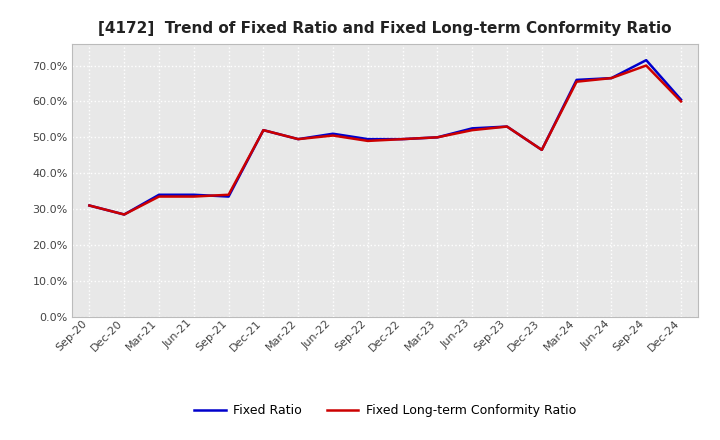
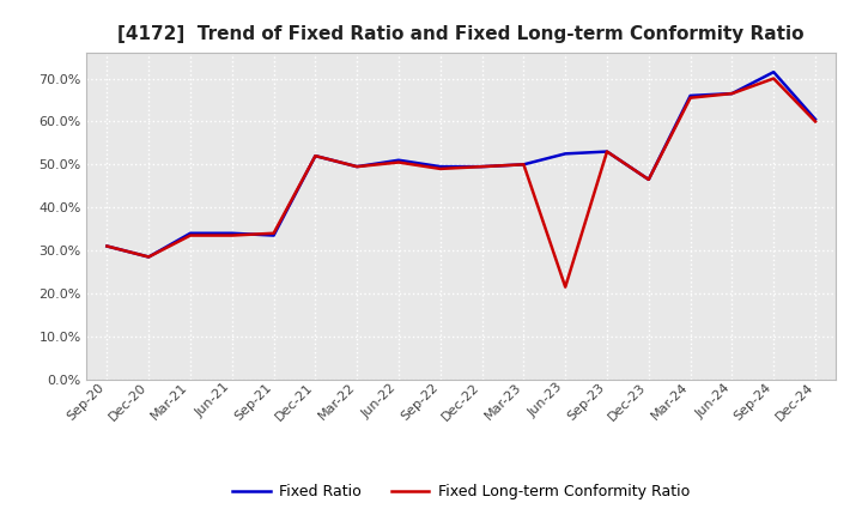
Fixed Long-term Conformity Ratio/Jun-23: 52.0% -> 21.5%
